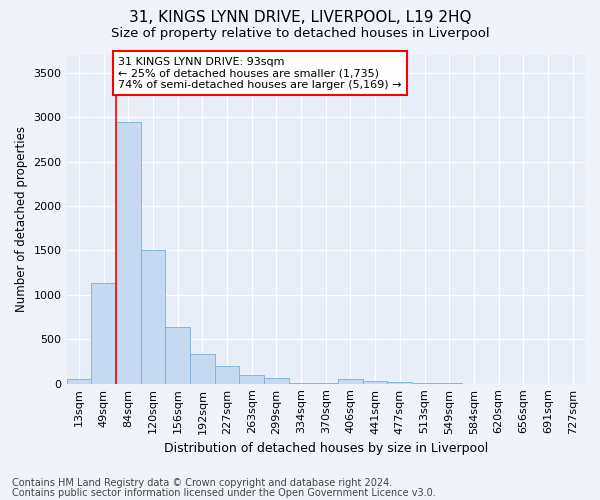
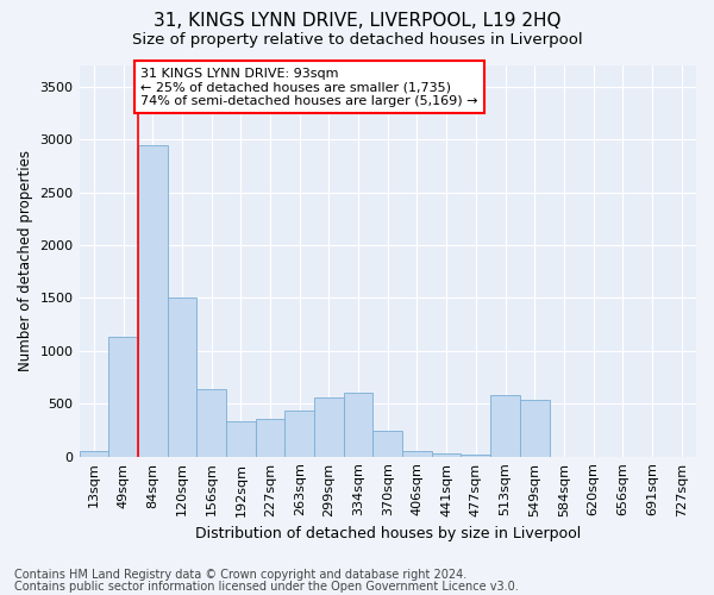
227sqm: 200 -> 360
263sqm: 100 -> 440
299sqm: 60 -> 560
334sqm: 0 -> 600
370sqm: 0 -> 240
513sqm: 0 -> 580
549sqm: 0 -> 540
